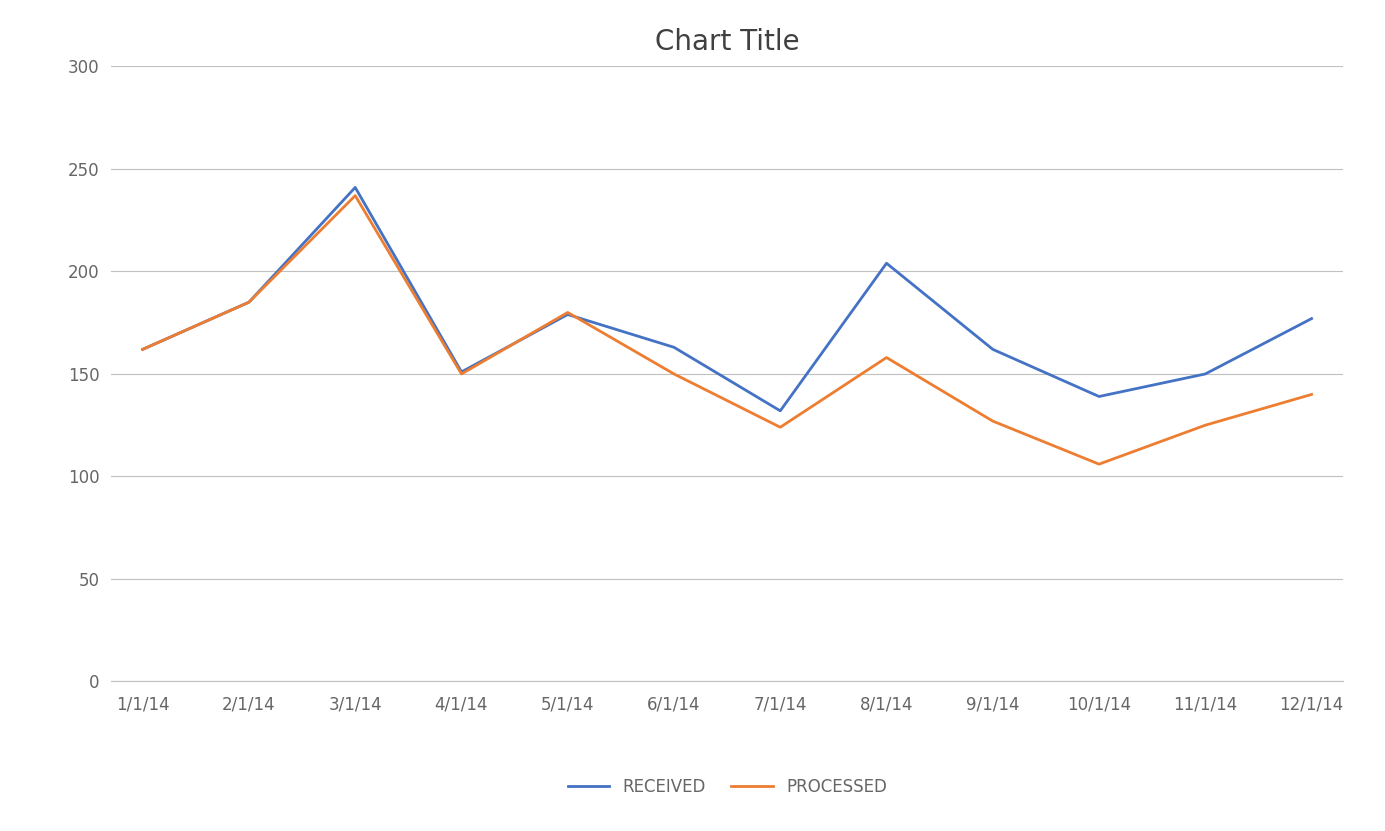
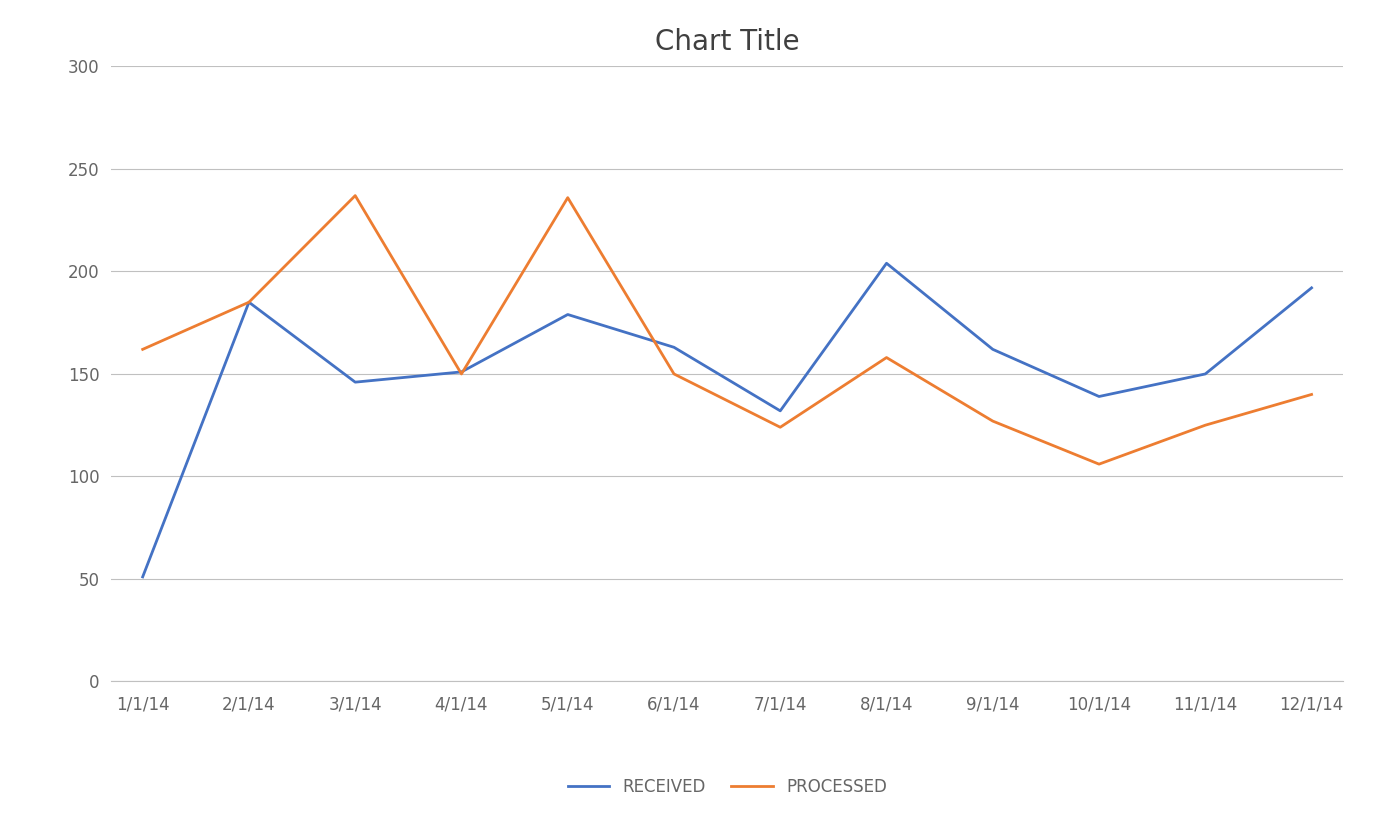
RECEIVED/1/1/14: 162 -> 51
RECEIVED/3/1/14: 241 -> 146
PROCESSED/5/1/14: 180 -> 236
RECEIVED/12/1/14: 177 -> 192
